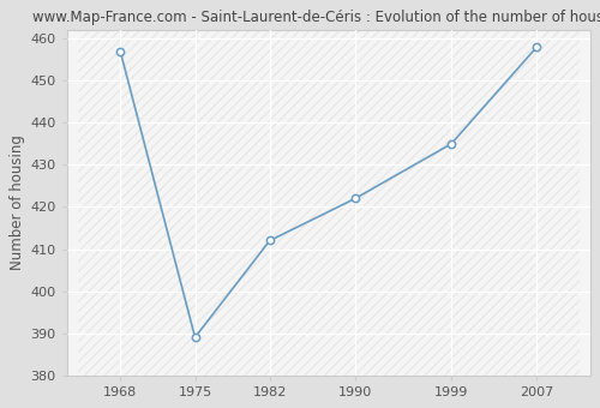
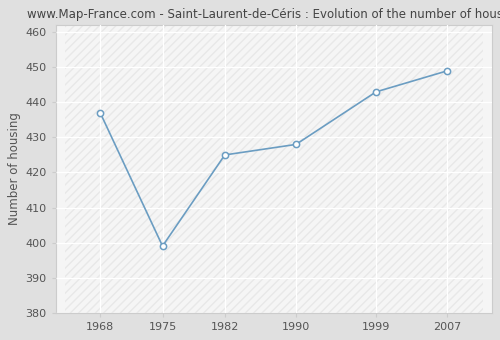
1968: 457 -> 437
1975: 389 -> 399
1982: 412 -> 425
1990: 422 -> 428
1999: 435 -> 443
2007: 458 -> 449
